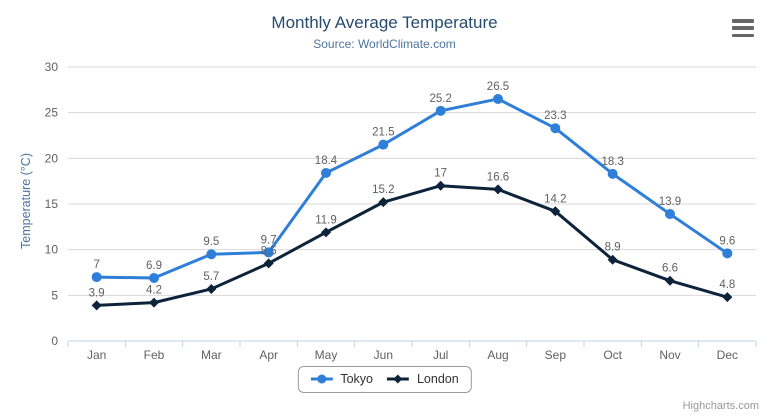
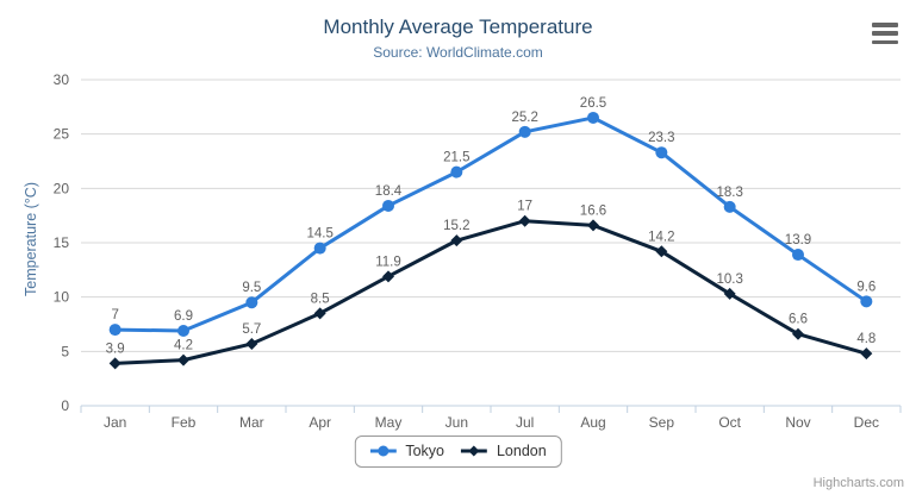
Tokyo/Apr: 9.7 -> 14.5
London/Oct: 8.9 -> 10.3
